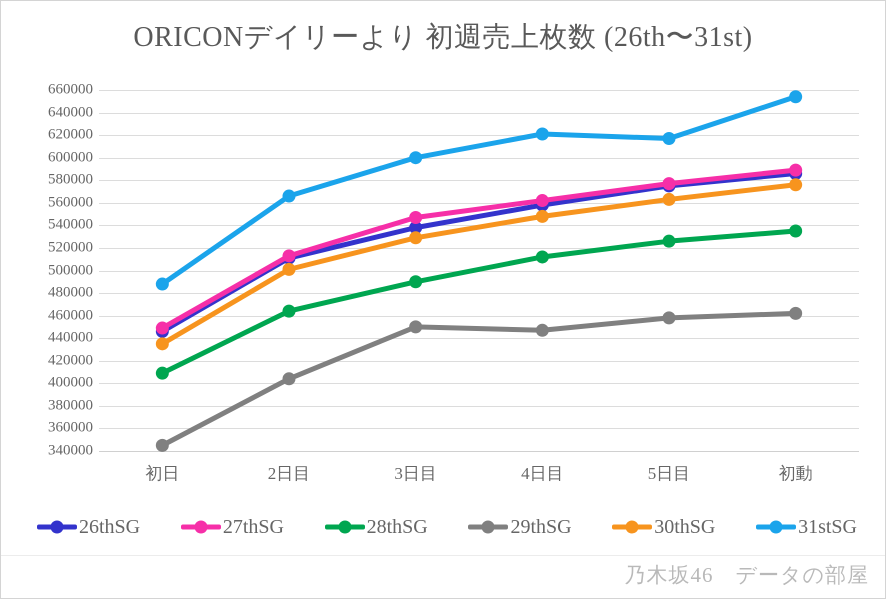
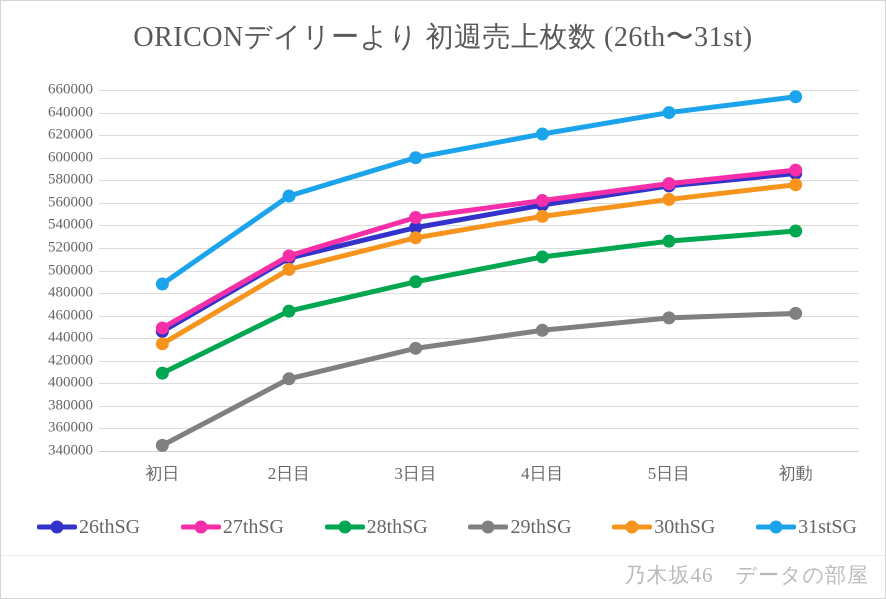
29thSG/3日目: 450000 -> 431000
31stSG/5日目: 617000 -> 640000
